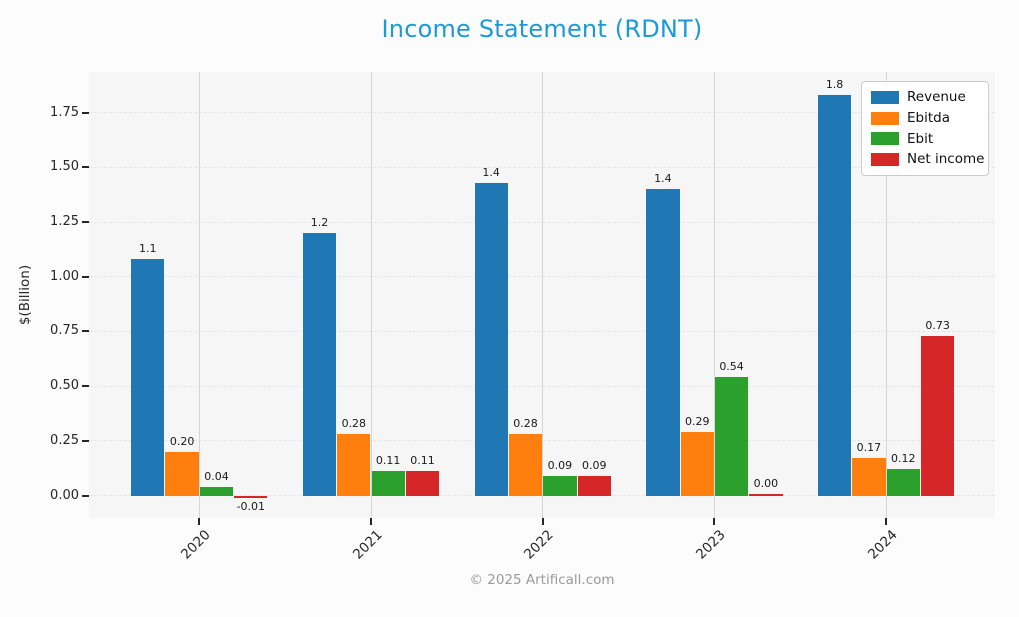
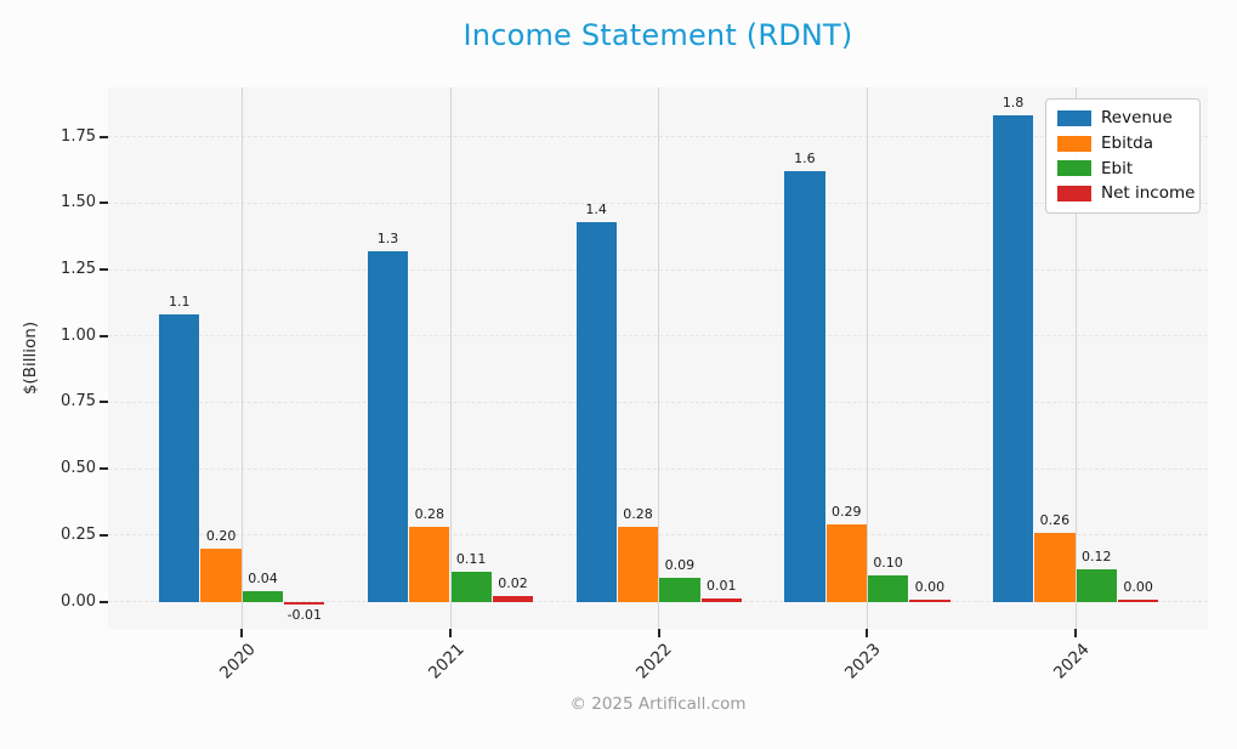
Revenue/2021: 1.2 -> 1.3
Net income/2021: 0.11 -> 0.02
Net income/2022: 0.09 -> 0.01
Revenue/2023: 1.4 -> 1.6
Ebit/2023: 0.54 -> 0.10
Ebitda/2024: 0.17 -> 0.26
Net income/2024: 0.73 -> 0.00
